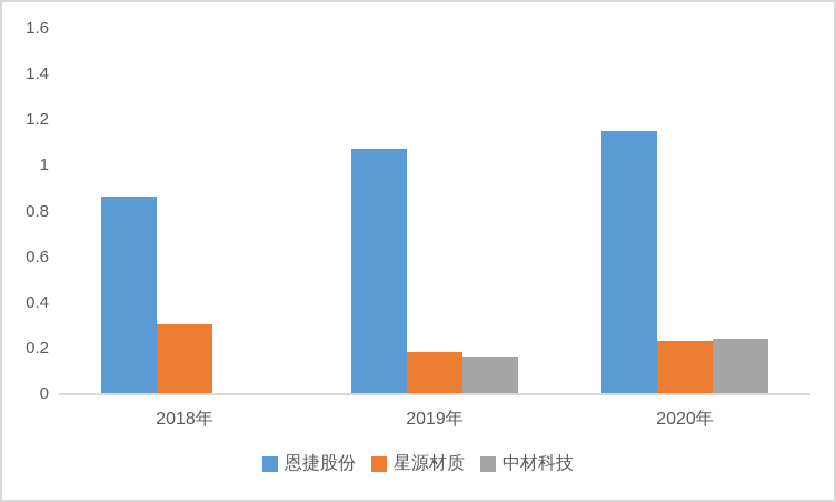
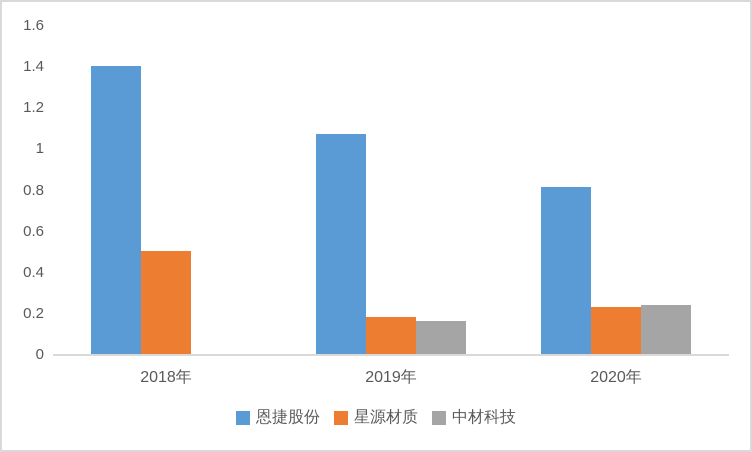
恩捷股份/2018年: 0.86 -> 1.40
星源材质/2018年: 0.30 -> 0.50
恩捷股份/2020年: 1.15 -> 0.81
